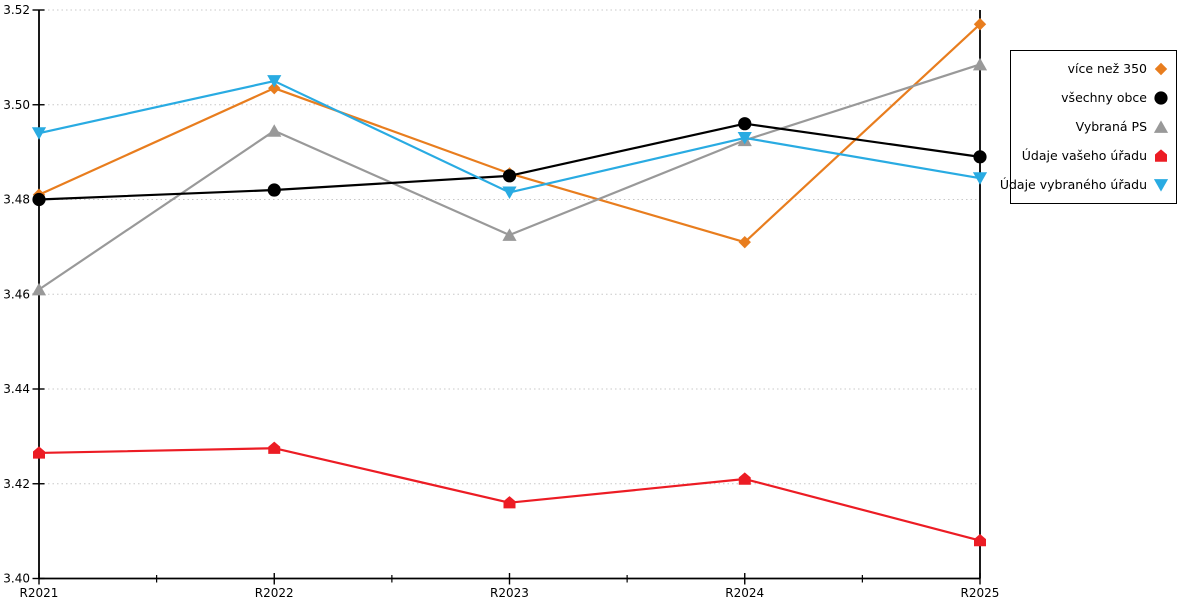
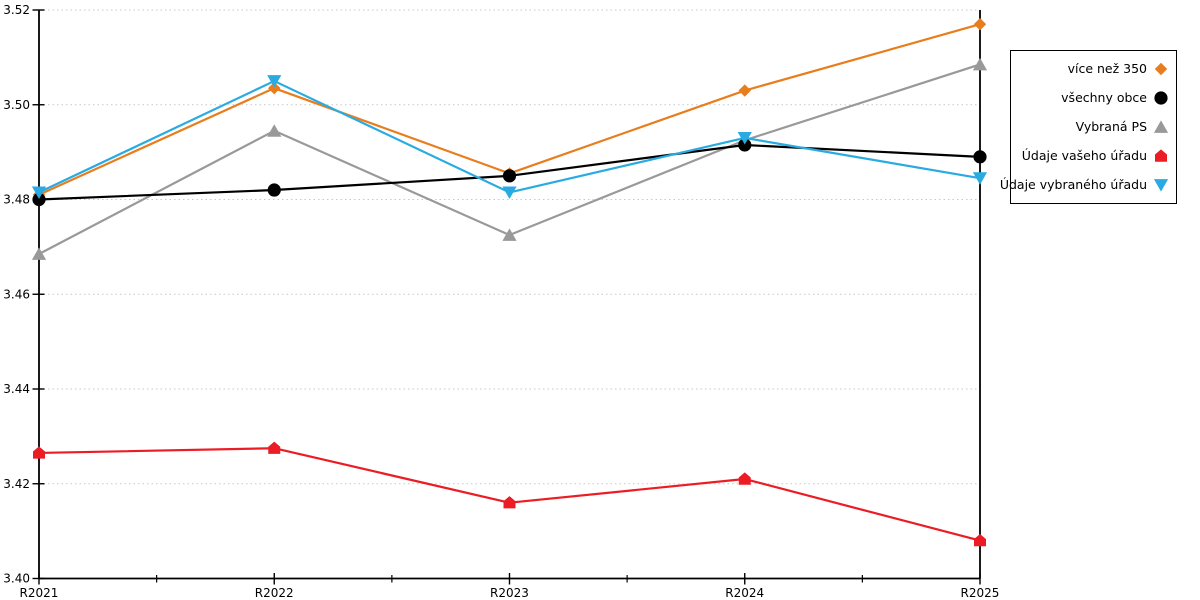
Vybraná PS/R2021: 3.461 -> 3.469
Údaje vybraného úřadu/R2021: 3.494 -> 3.482
více než 350/R2024: 3.471 -> 3.503
všechny obce/R2024: 3.496 -> 3.491
